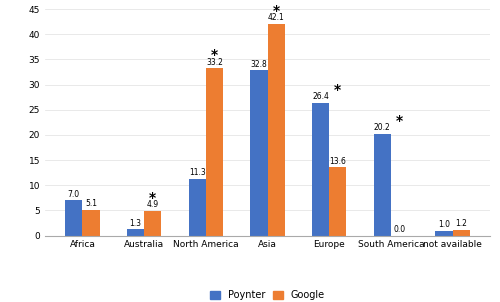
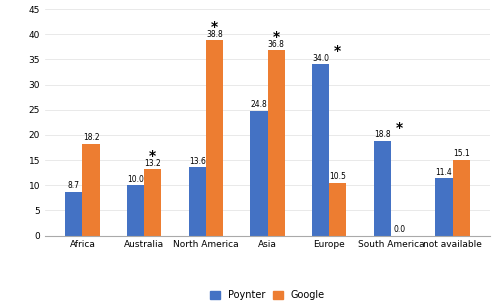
Poynter/Africa: 7.0 -> 8.7
Google/Africa: 5.1 -> 18.2
Poynter/Australia: 1.3 -> 10.0
Google/Australia: 4.9 -> 13.2
Poynter/North America: 11.3 -> 13.6
Google/North America: 33.2 -> 38.8
Poynter/Asia: 32.8 -> 24.8
Google/Asia: 42.1 -> 36.8
Poynter/Europe: 26.4 -> 34.0
Google/Europe: 13.6 -> 10.5
Poynter/South America: 20.2 -> 18.8
Poynter/not available: 1.0 -> 11.4
Google/not available: 1.2 -> 15.1
